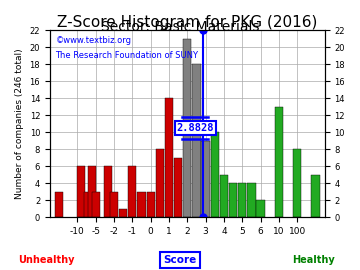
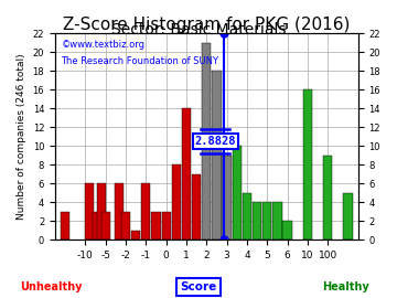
10: 13 -> 16
100: 8 -> 9
